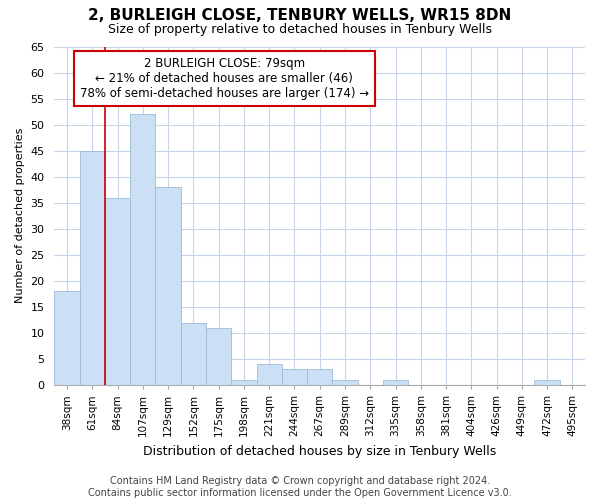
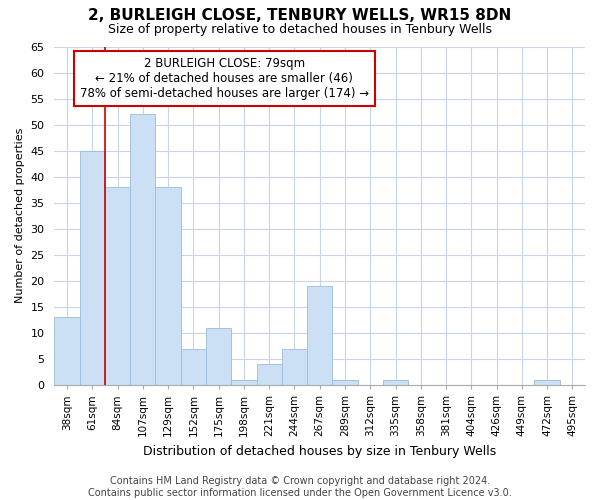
38sqm: 18 -> 13
84sqm: 36 -> 38
152sqm: 12 -> 7
244sqm: 3 -> 7
267sqm: 3 -> 19
